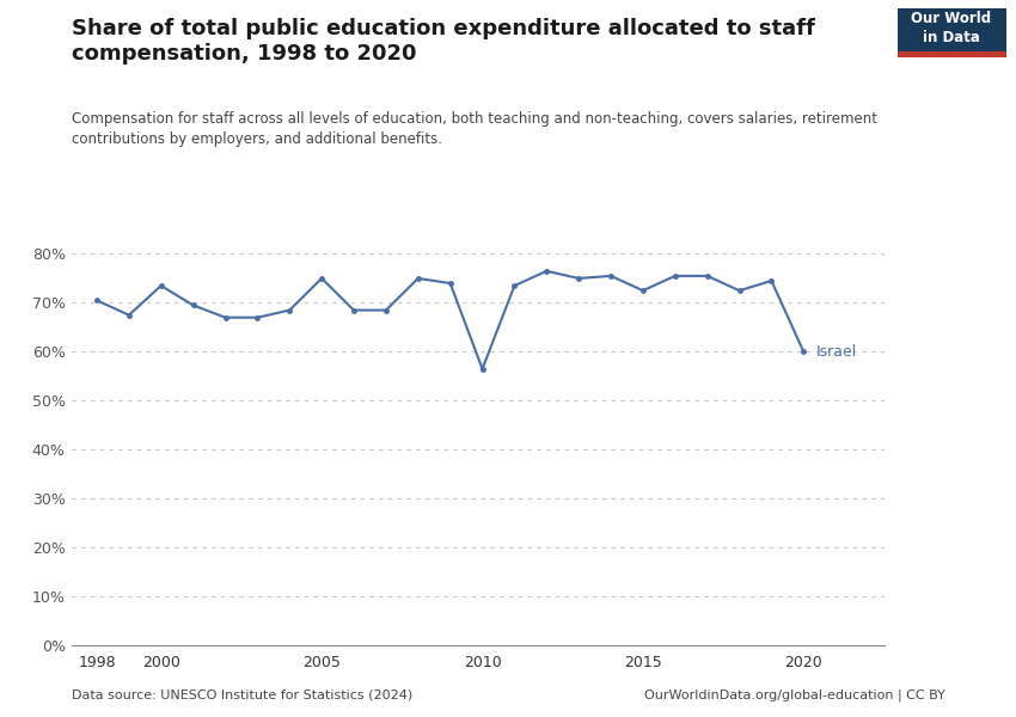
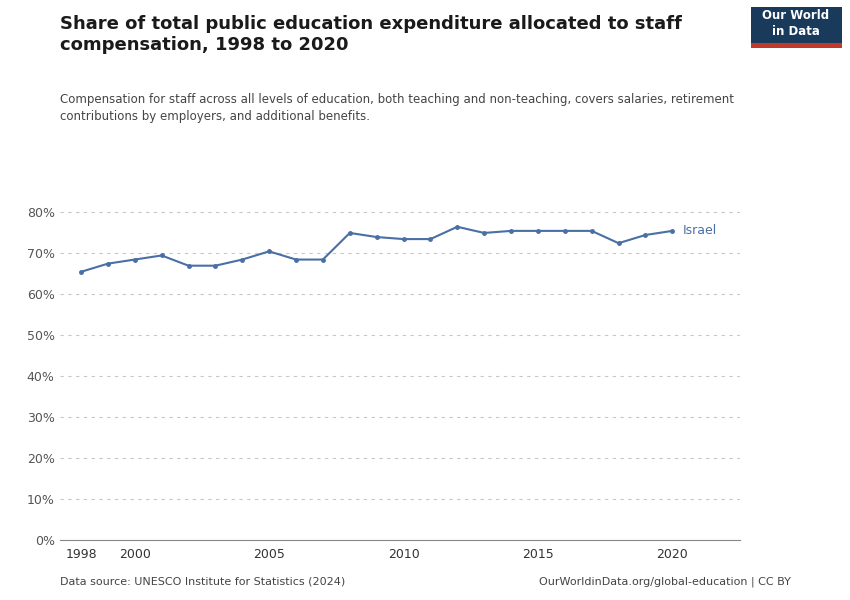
1998: 70.5% -> 65.5%
2000: 73.5% -> 68.5%
2005: 75.0% -> 70.5%
2010: 56.5% -> 73.5%
2015: 72.5% -> 75.5%
2020: 60.0% -> 75.5%
